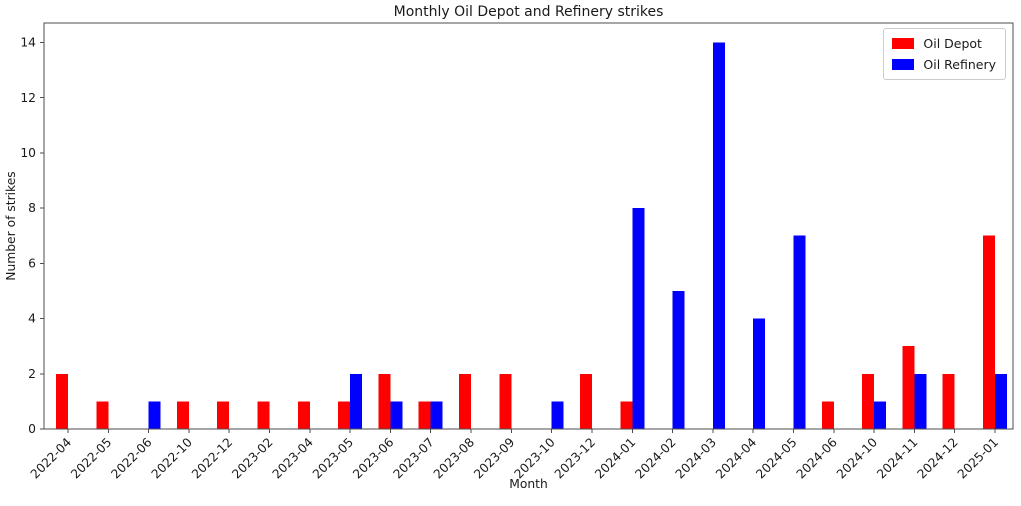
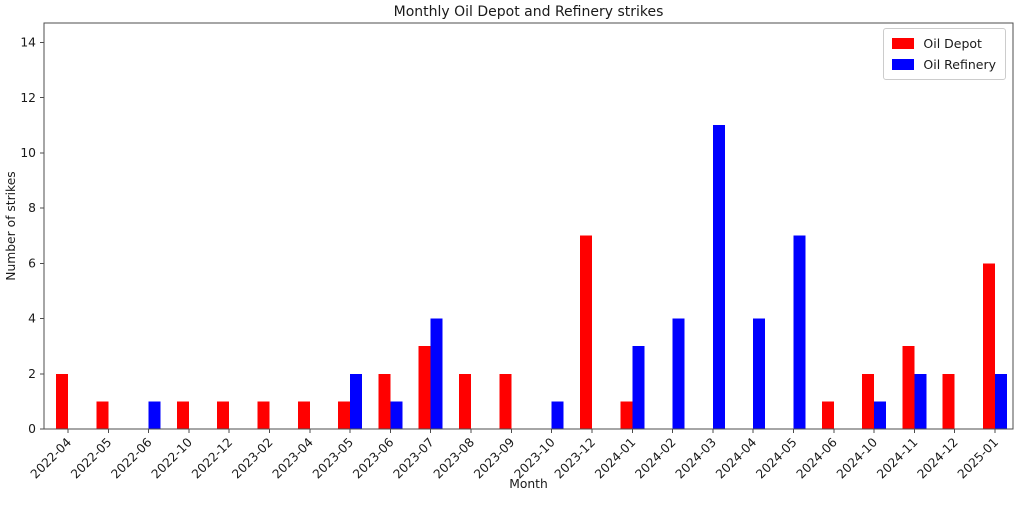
Oil Depot/2023-07: 1 -> 3
Oil Refinery/2023-07: 1 -> 4
Oil Depot/2023-12: 2 -> 7
Oil Refinery/2024-01: 8 -> 3
Oil Refinery/2024-02: 5 -> 4
Oil Refinery/2024-03: 14 -> 11
Oil Depot/2025-01: 7 -> 6
